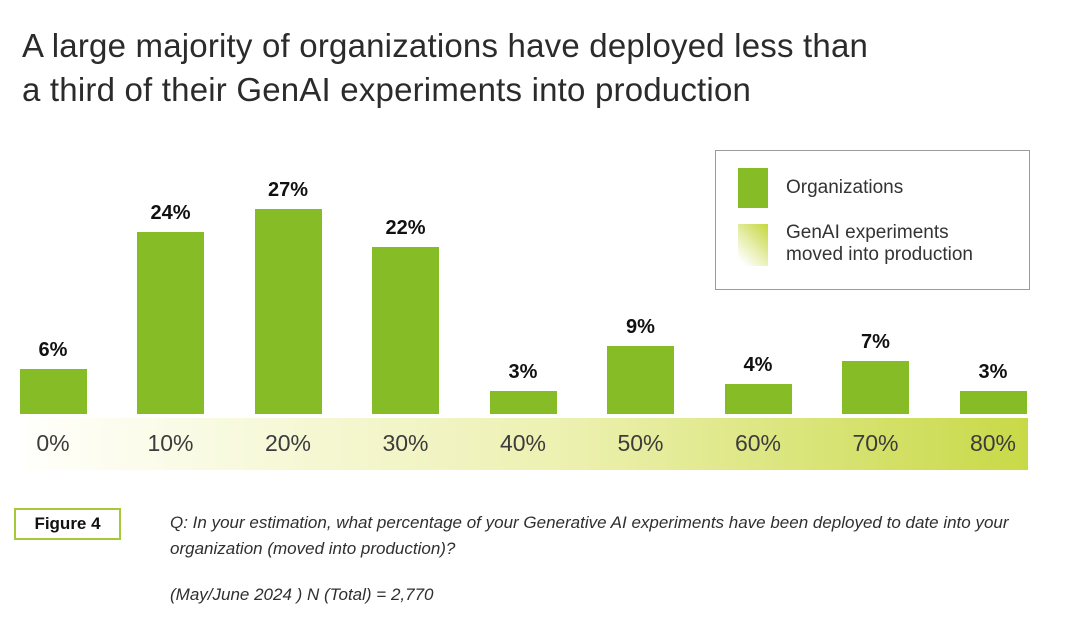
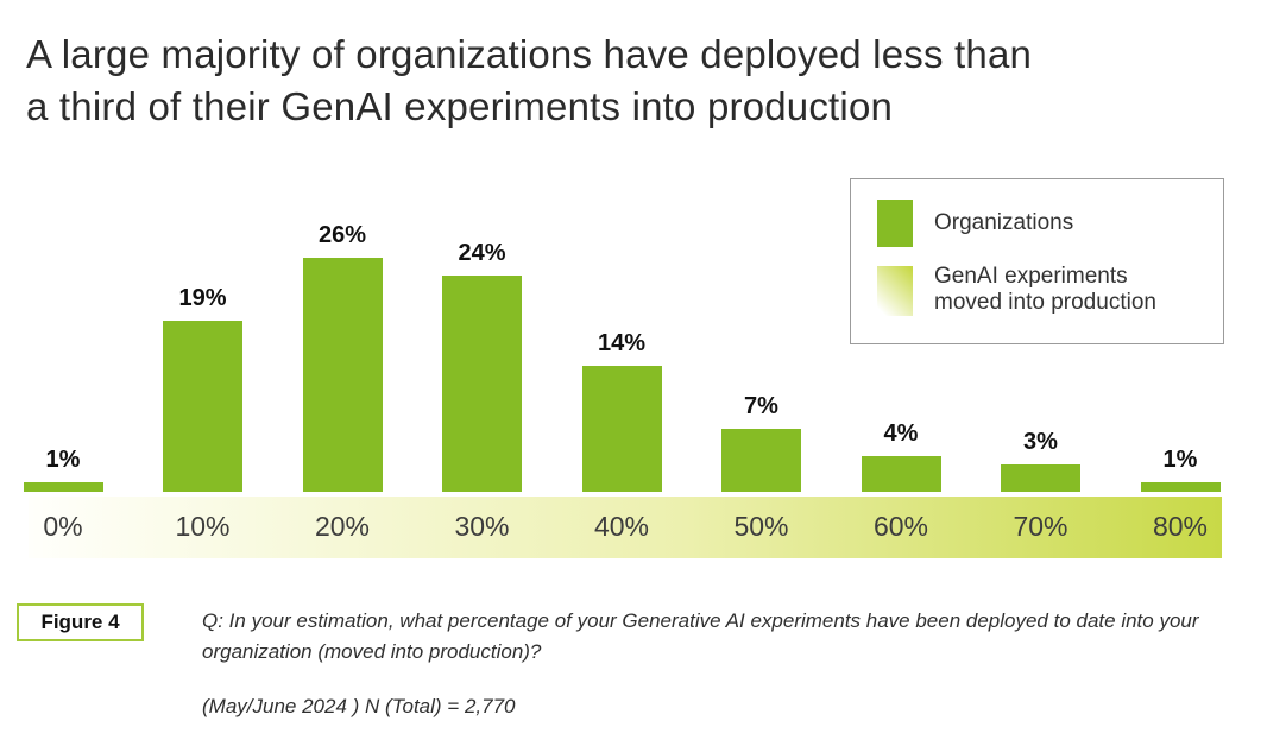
0%: 6% -> 1%
10%: 24% -> 19%
20%: 27% -> 26%
30%: 22% -> 24%
40%: 3% -> 14%
50%: 9% -> 7%
70%: 7% -> 3%
80%: 3% -> 1%
